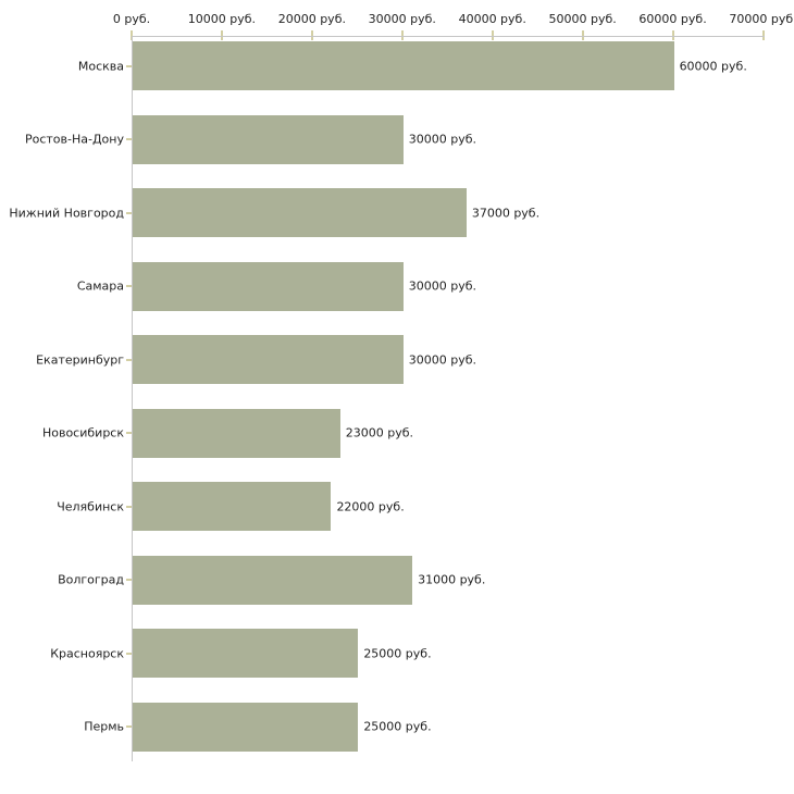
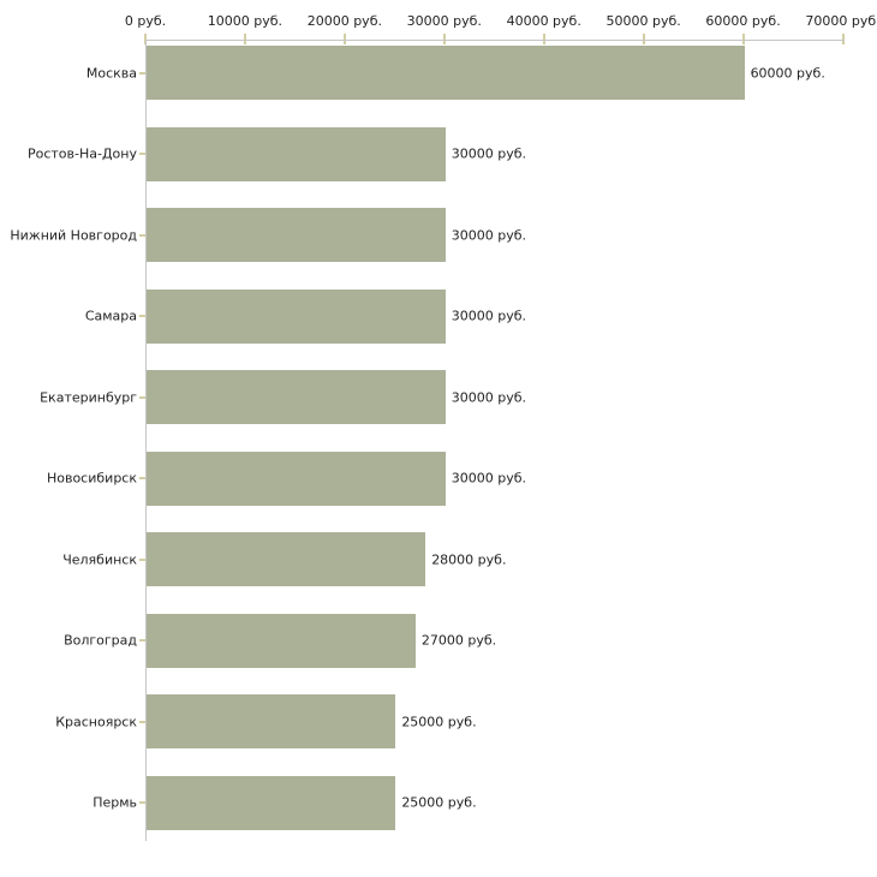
Нижний Новгород: 37000 -> 30000
Новосибирск: 23000 -> 30000
Челябинск: 22000 -> 28000
Волгоград: 31000 -> 27000
